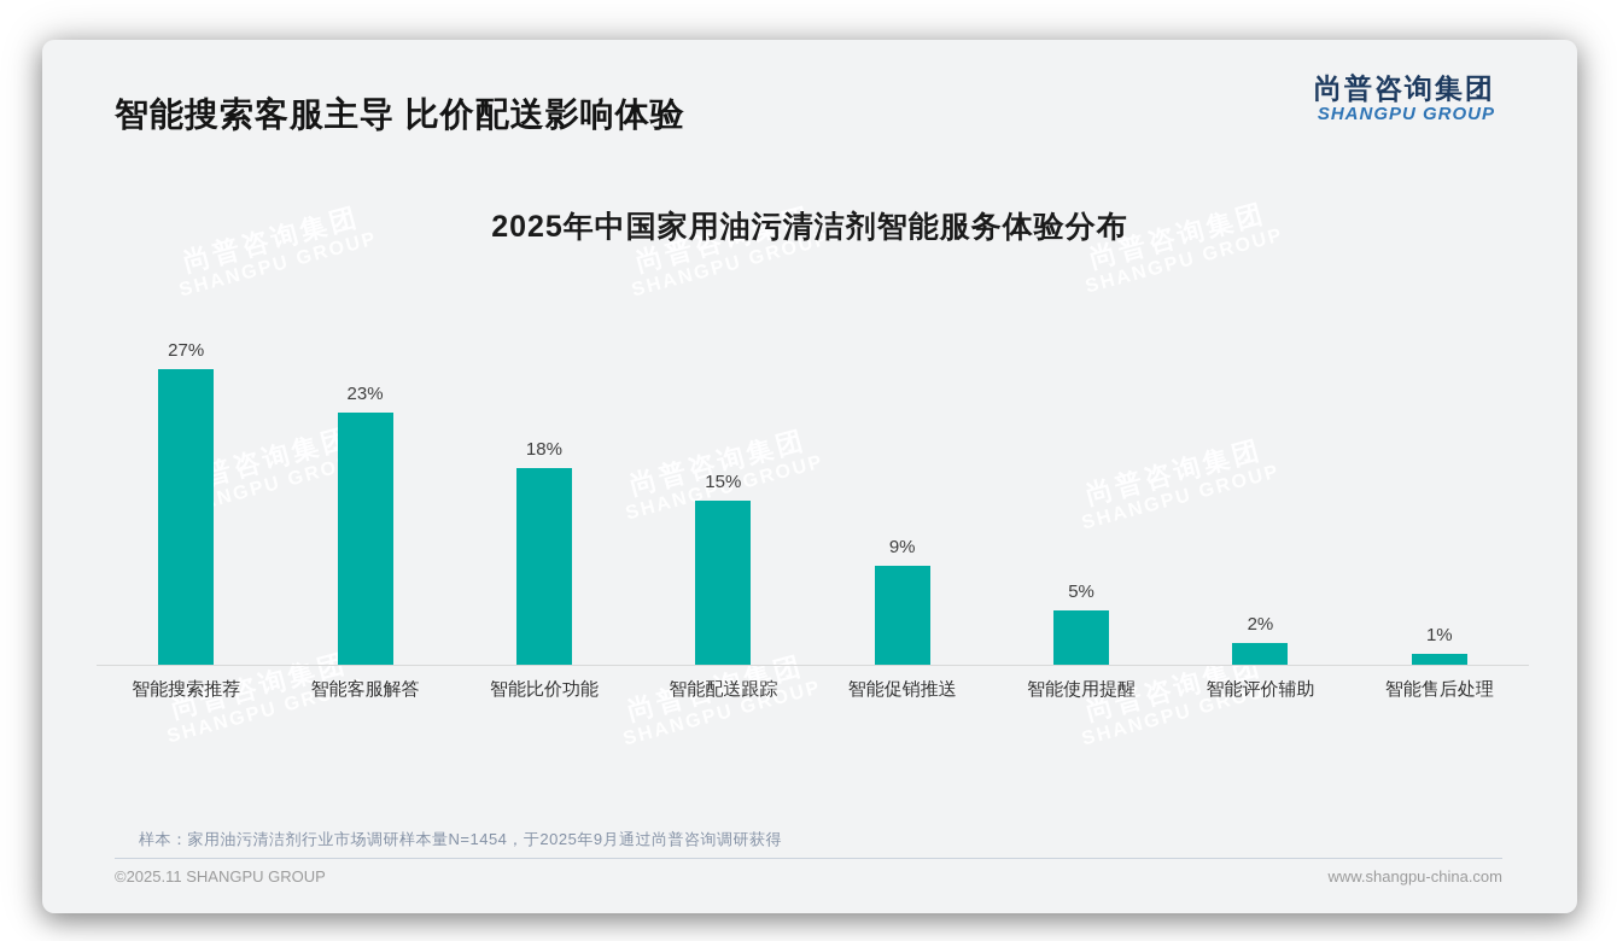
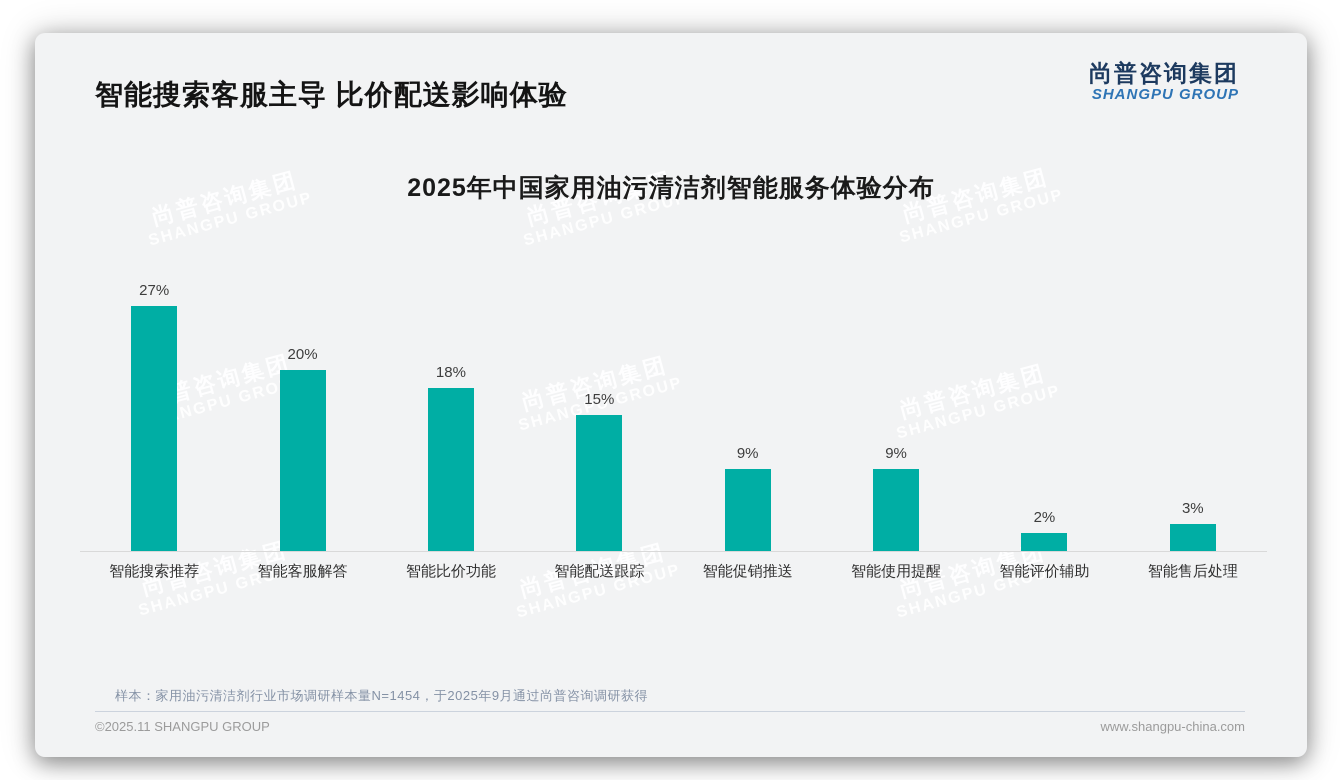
智能客服解答: 23% -> 20%
智能使用提醒: 5% -> 9%
智能售后处理: 1% -> 3%
